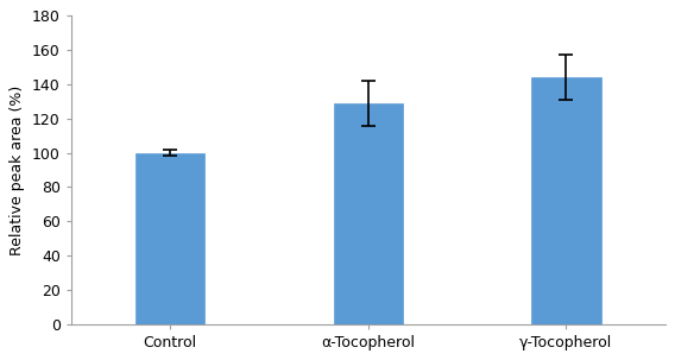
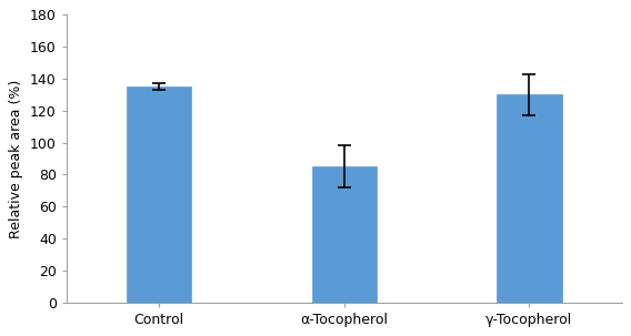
Control: 100 -> 135
α-Tocopherol: 129 -> 85
γ-Tocopherol: 144 -> 130
